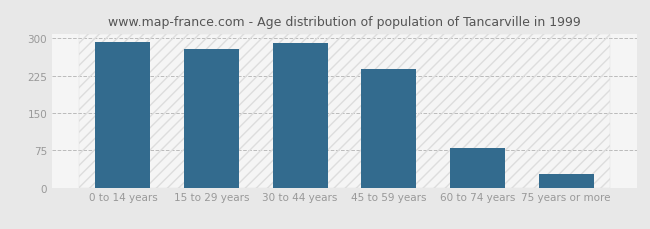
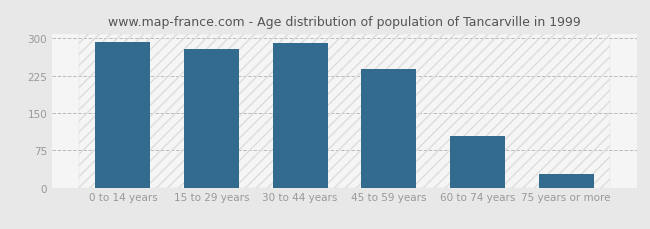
60 to 74 years: 80 -> 103
